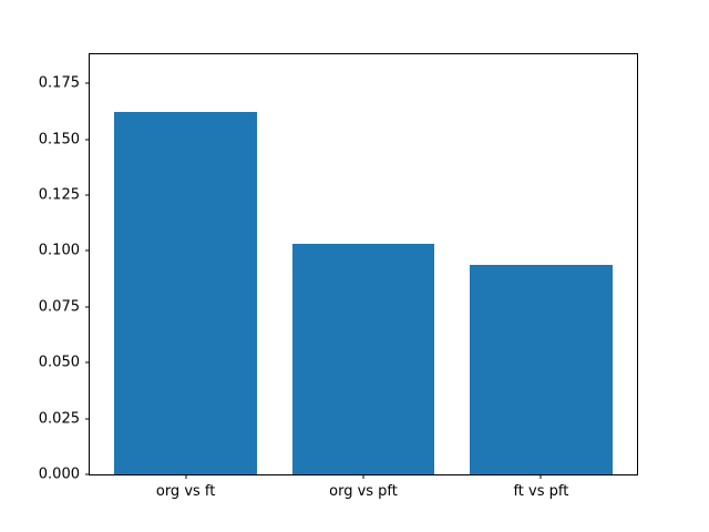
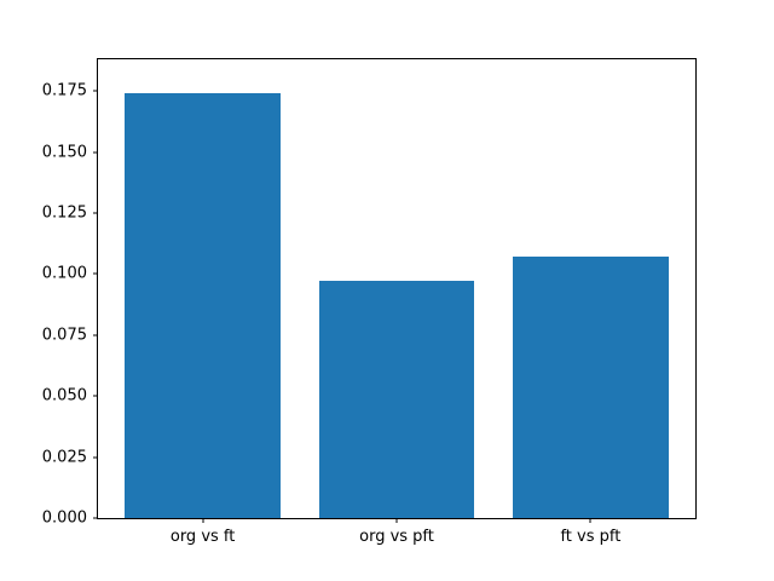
org vs ft: 0.162 -> 0.174
org vs pft: 0.103 -> 0.097
ft vs pft: 0.094 -> 0.107
